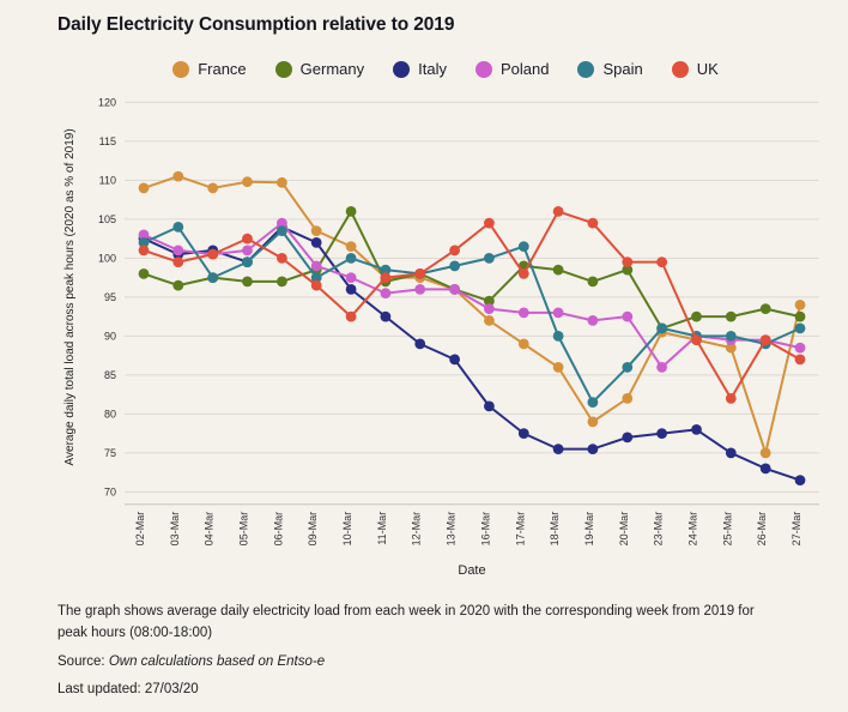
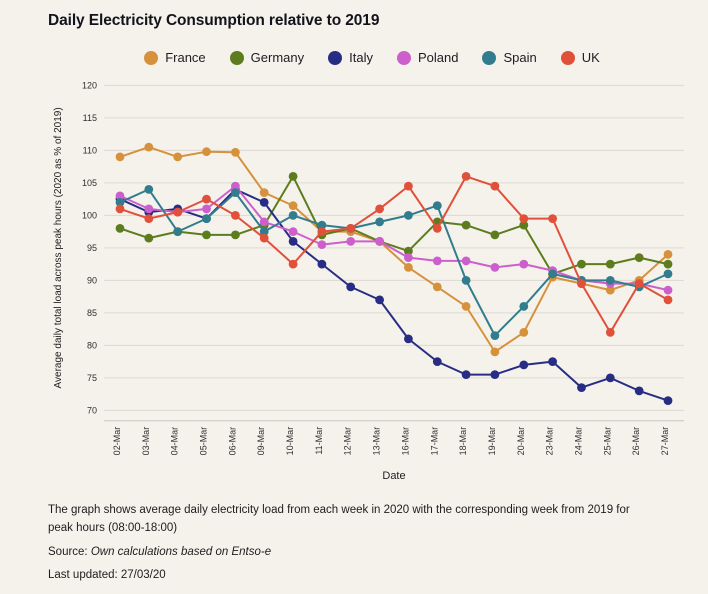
Poland/23-Mar: 86 -> 92
Italy/24-Mar: 78 -> 74
France/26-Mar: 75 -> 90
